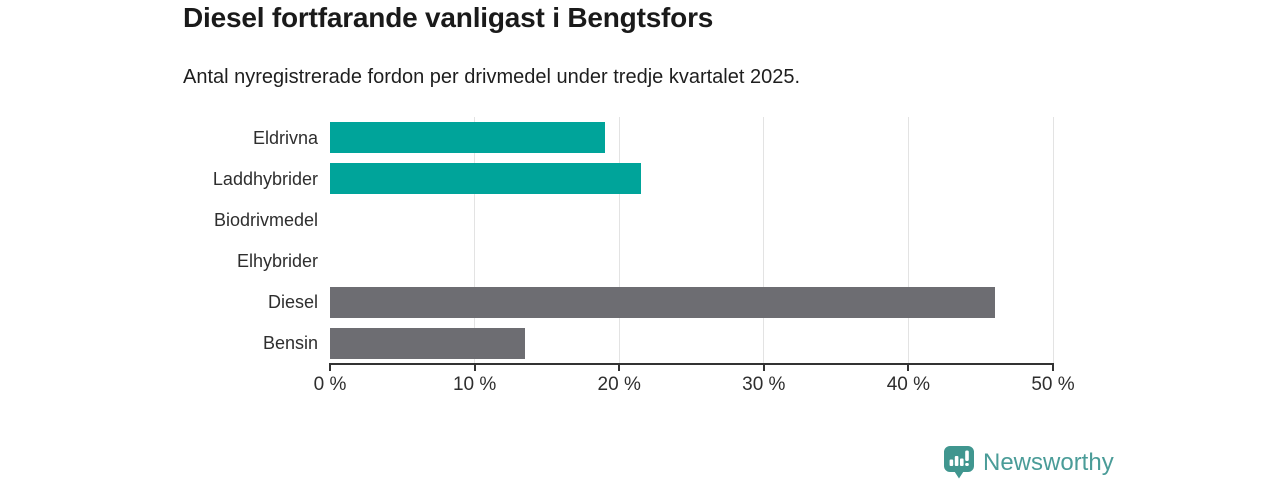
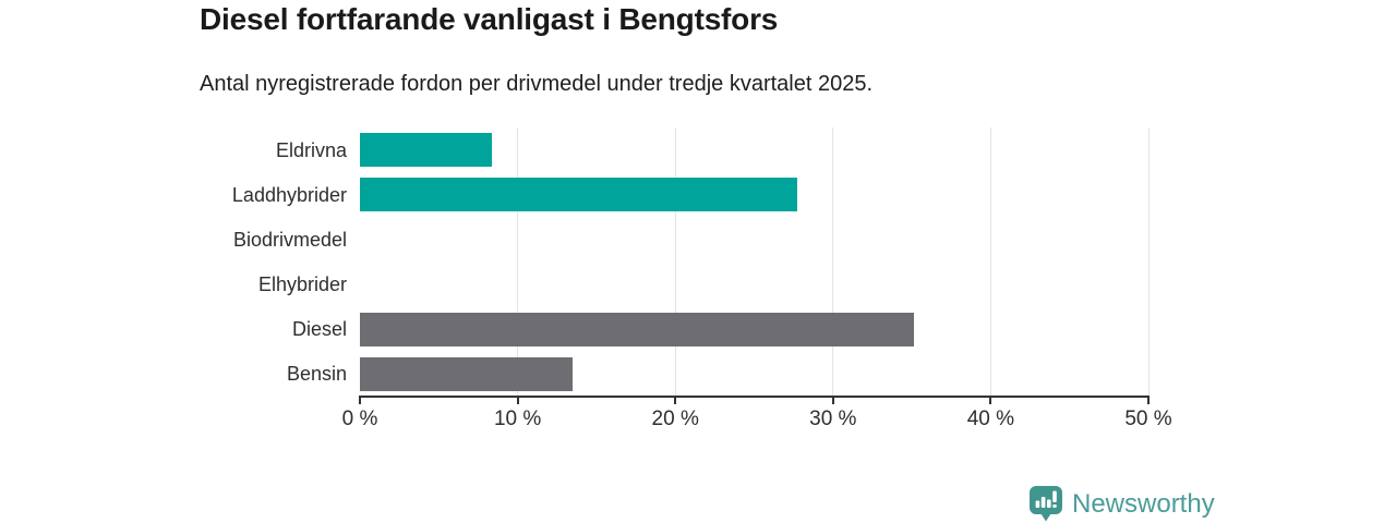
Eldrivna: 19.0% -> 8.4%
Laddhybrider: 21.5% -> 27.7%
Diesel: 46.0% -> 35.1%
